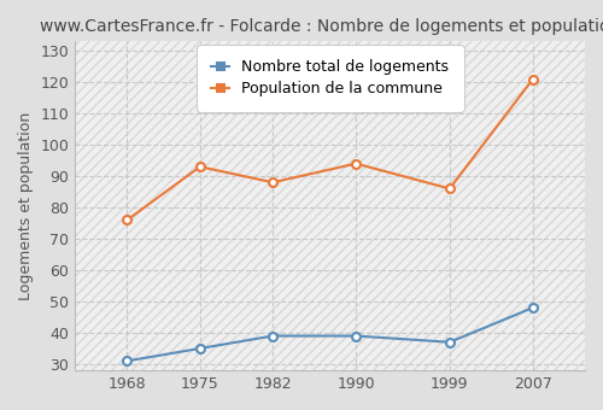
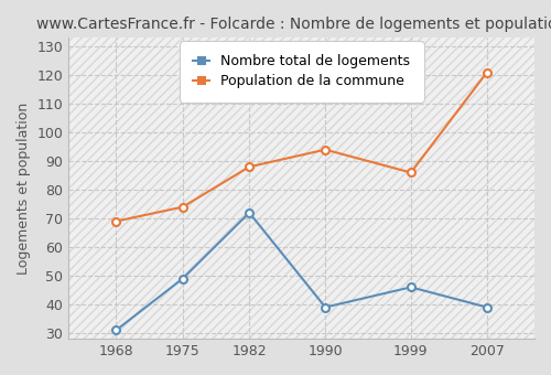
Population de la commune/1968: 76 -> 69
Nombre total de logements/1975: 35 -> 49
Population de la commune/1975: 93 -> 74
Nombre total de logements/1982: 39 -> 72
Nombre total de logements/1999: 37 -> 46
Nombre total de logements/2007: 48 -> 39
